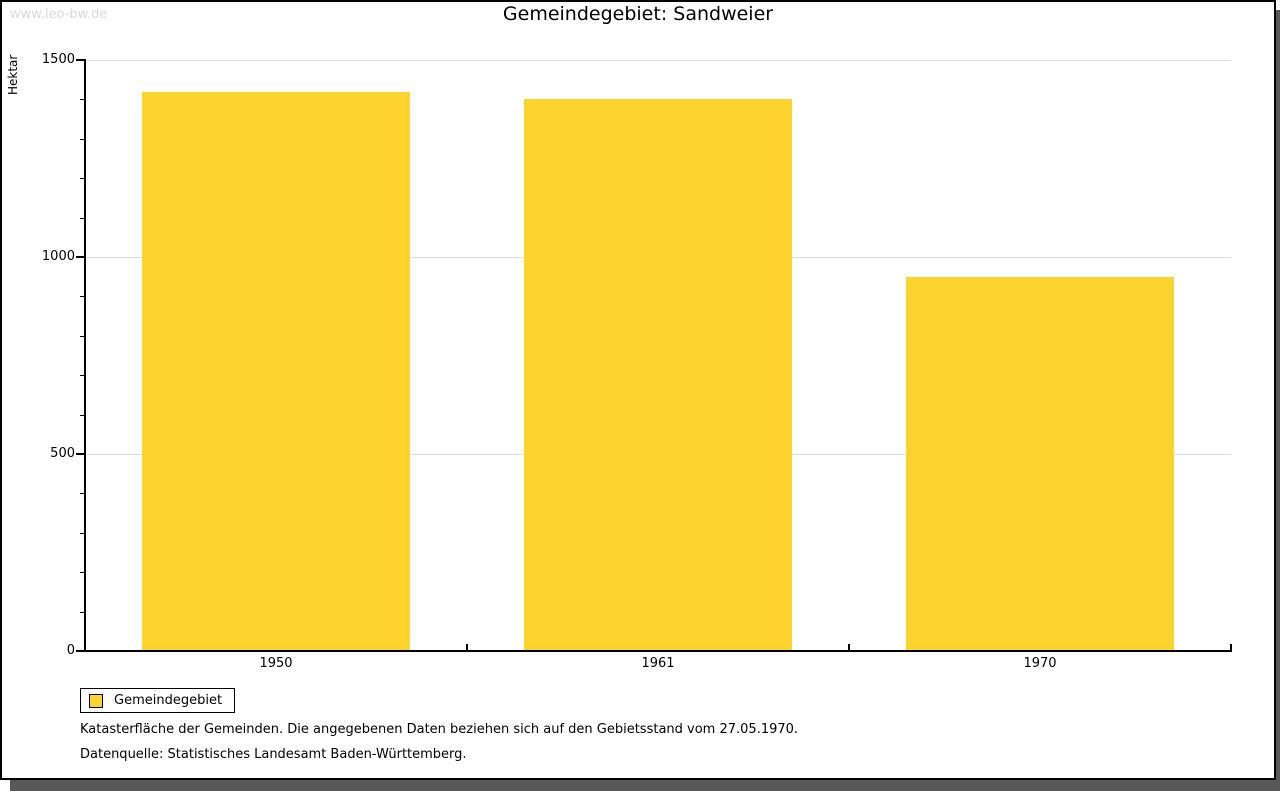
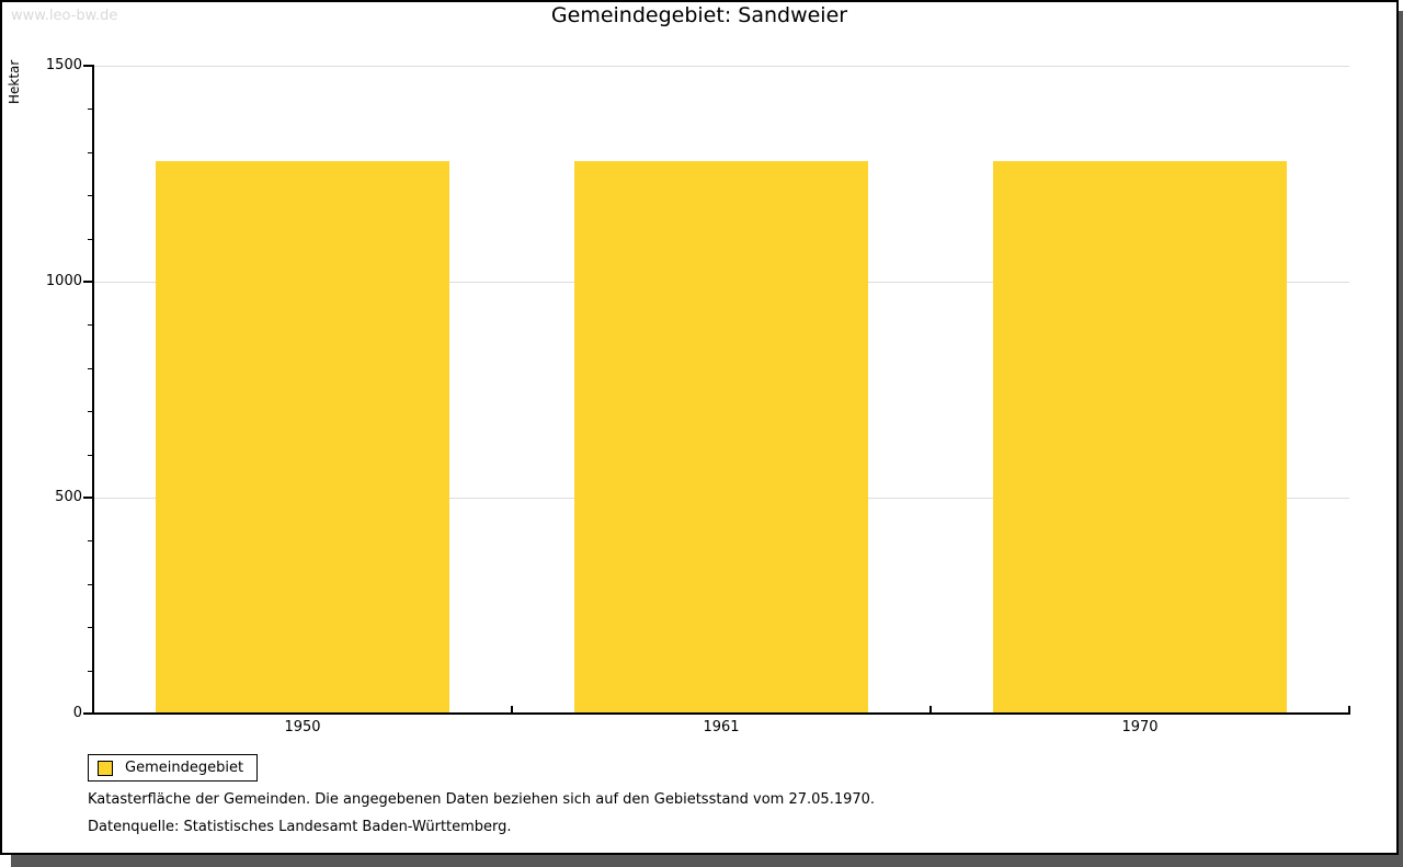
1950: 1420 -> 1280
1961: 1400 -> 1280
1970: 950 -> 1280
